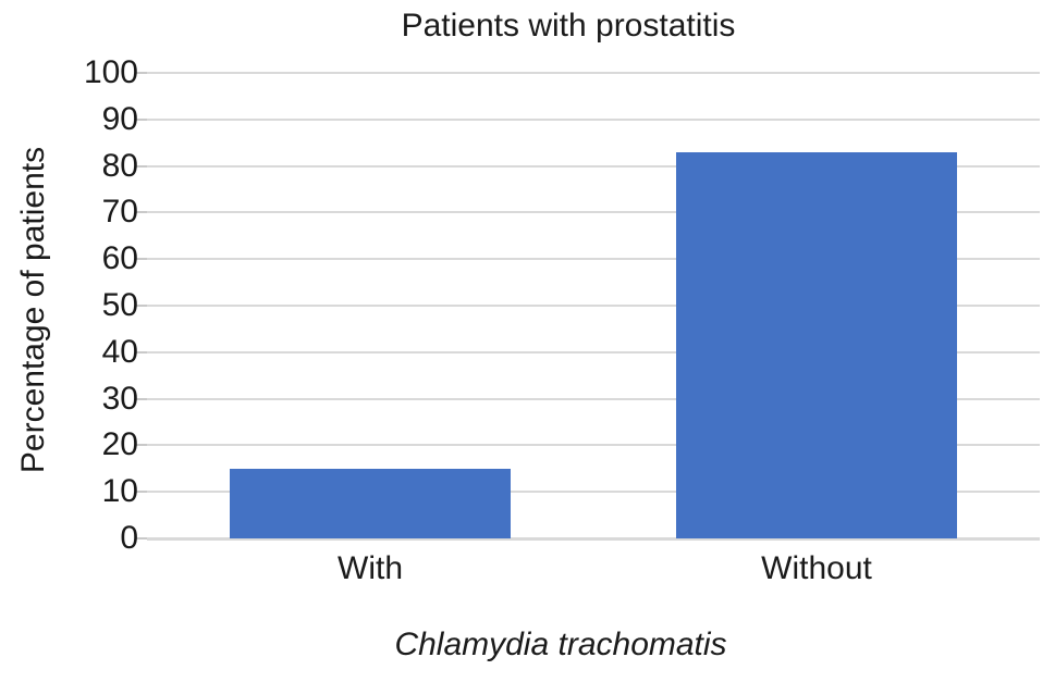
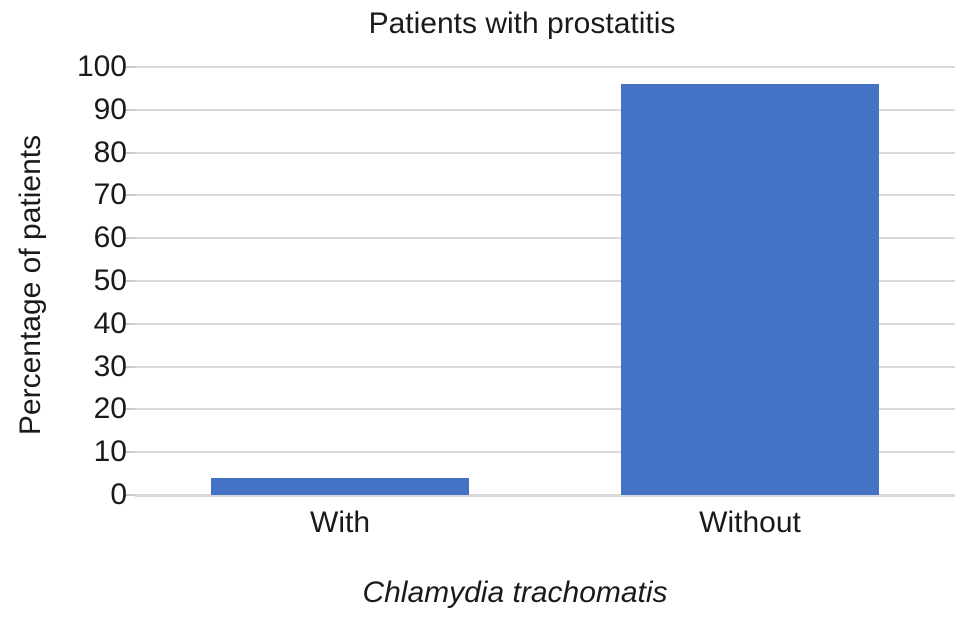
With: 15 -> 4
Without: 83 -> 96
